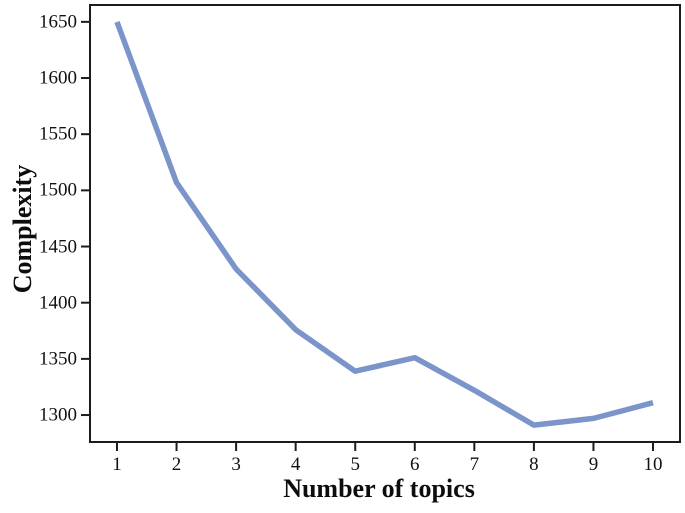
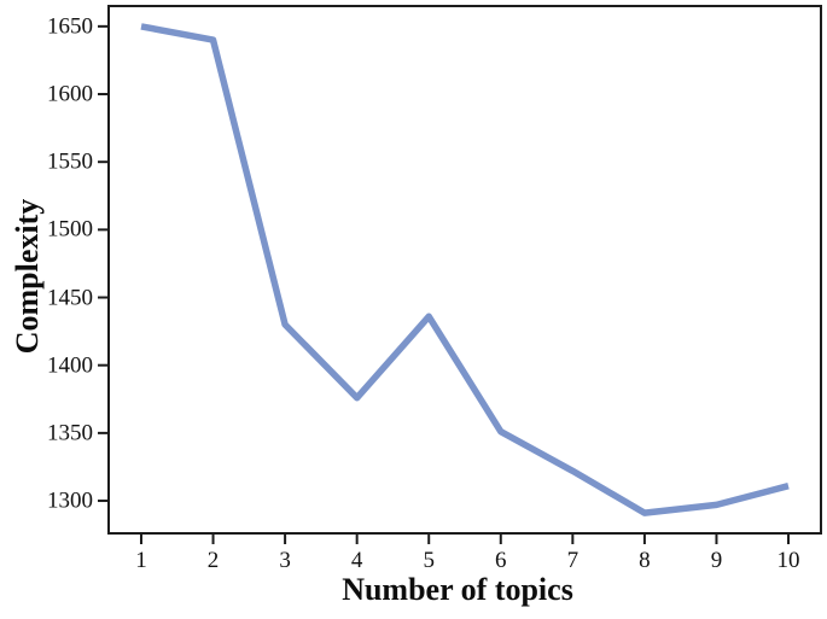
2: 1507 -> 1640
5: 1339 -> 1436
